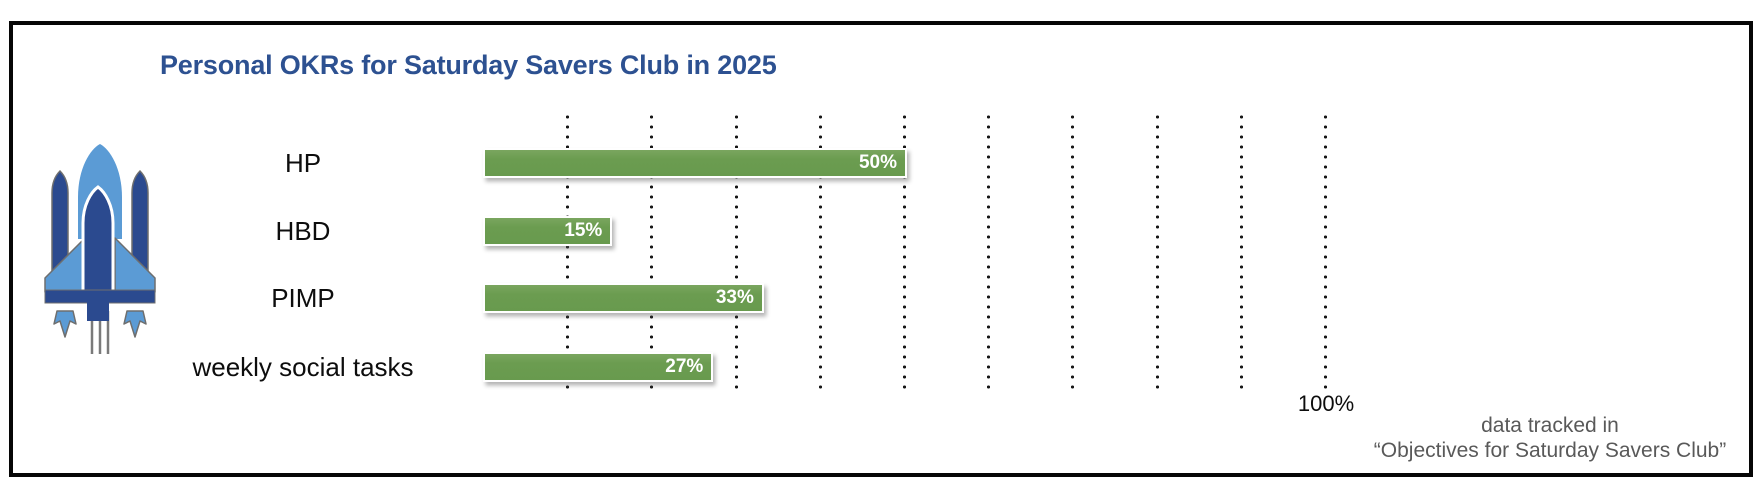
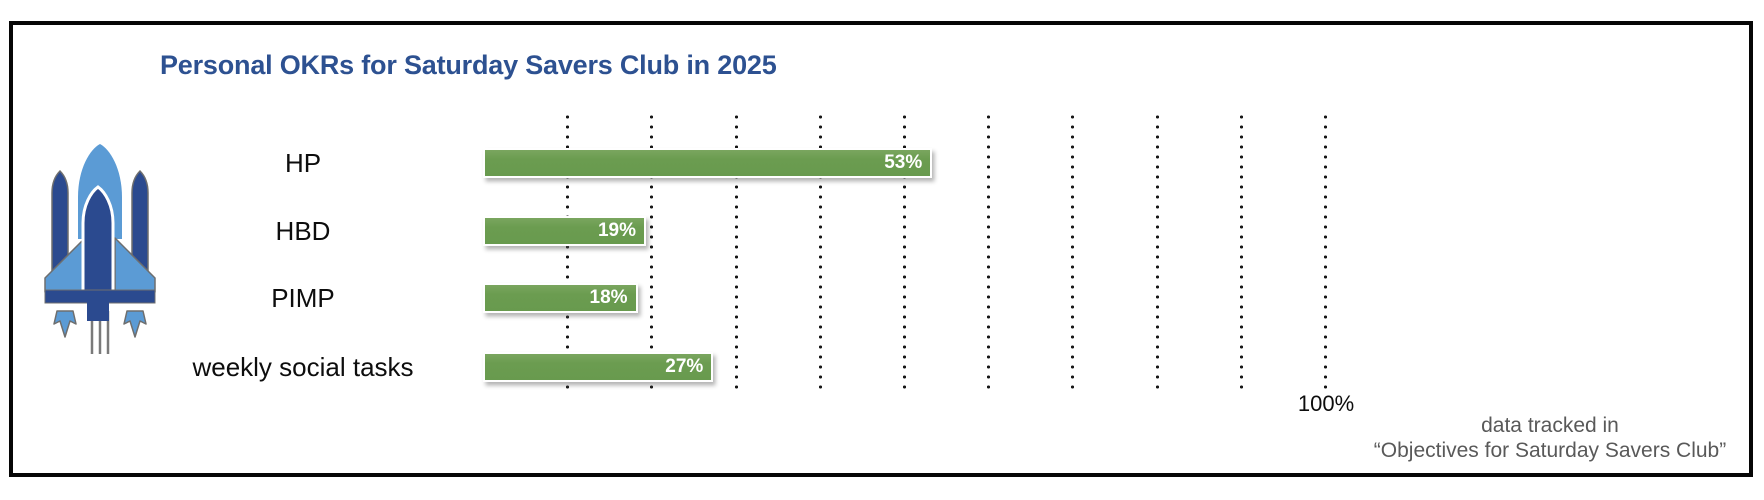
HP: 50% -> 53%
HBD: 15% -> 19%
PIMP: 33% -> 18%
